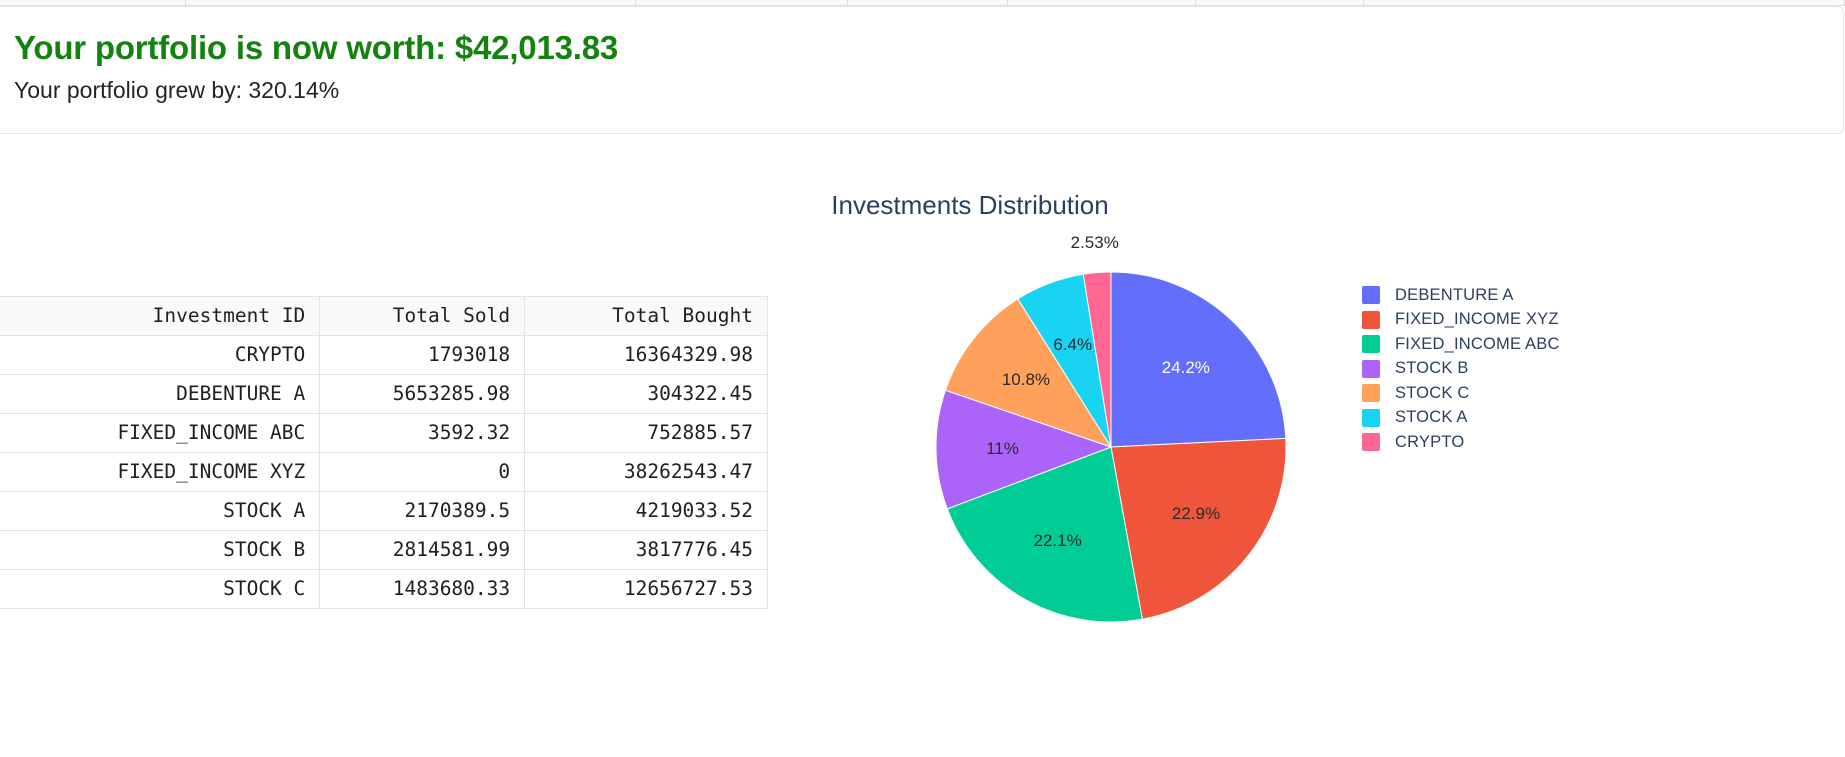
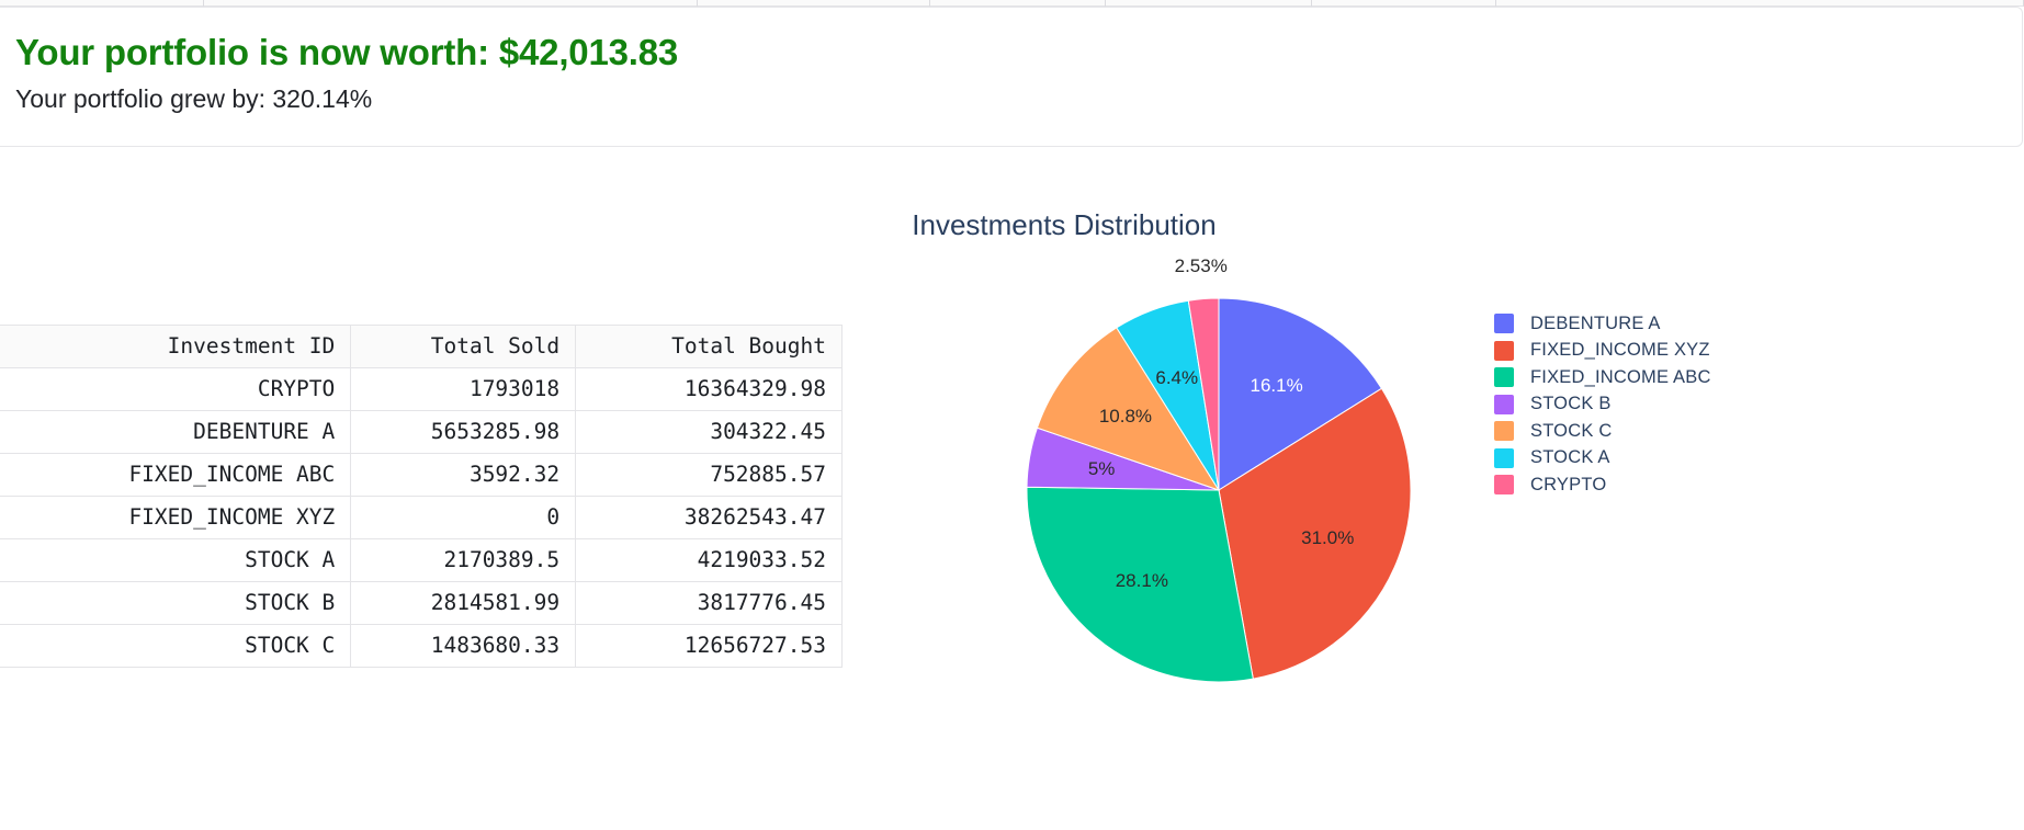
DEBENTURE A: 24.2% -> 16.1%
FIXED_INCOME XYZ: 22.9% -> 31.0%
FIXED_INCOME ABC: 22.1% -> 28.1%
STOCK B: 11% -> 5%
